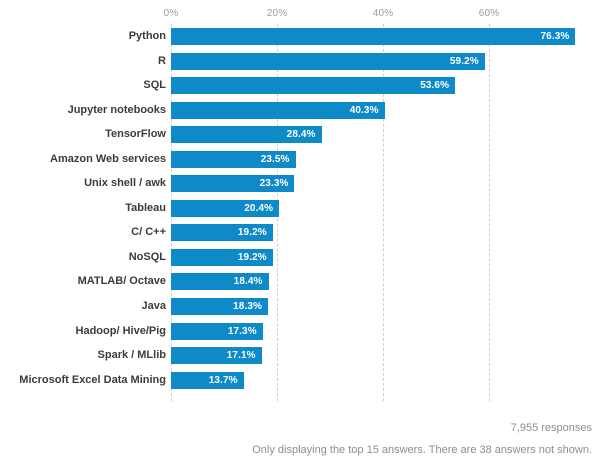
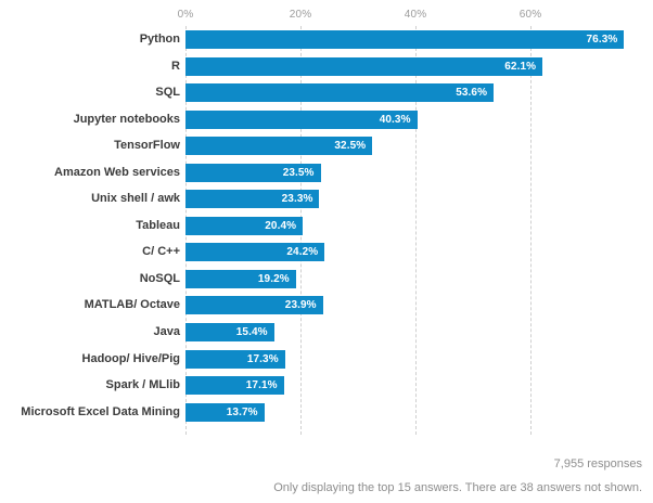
R: 59.2% -> 62.1%
TensorFlow: 28.4% -> 32.5%
C/ C++: 19.2% -> 24.2%
MATLAB/ Octave: 18.4% -> 23.9%
Java: 18.3% -> 15.4%
